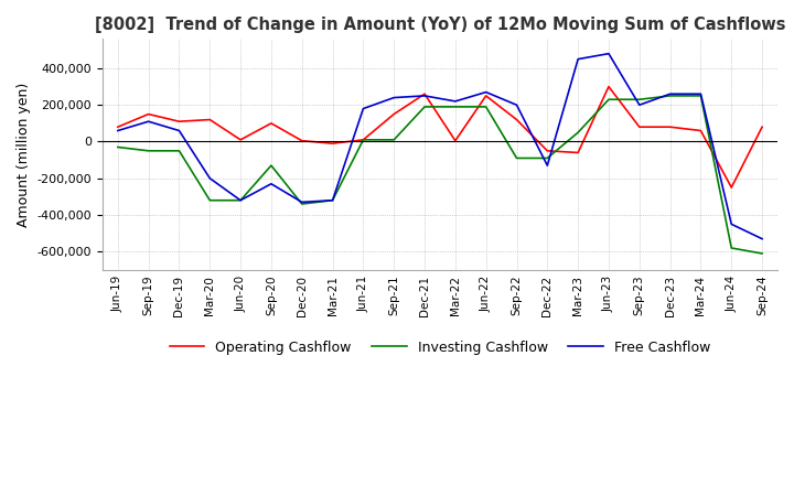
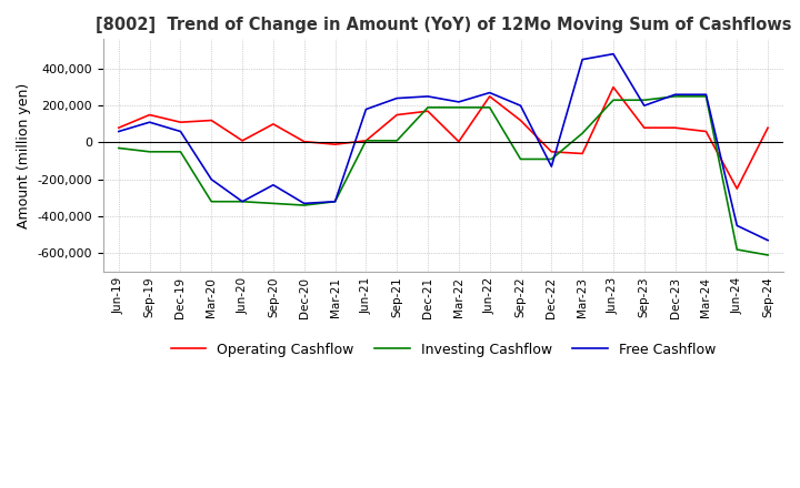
Investing Cashflow/Sep-20: -130,000 -> -330,000
Operating Cashflow/Dec-21: 260,000 -> 170,000
